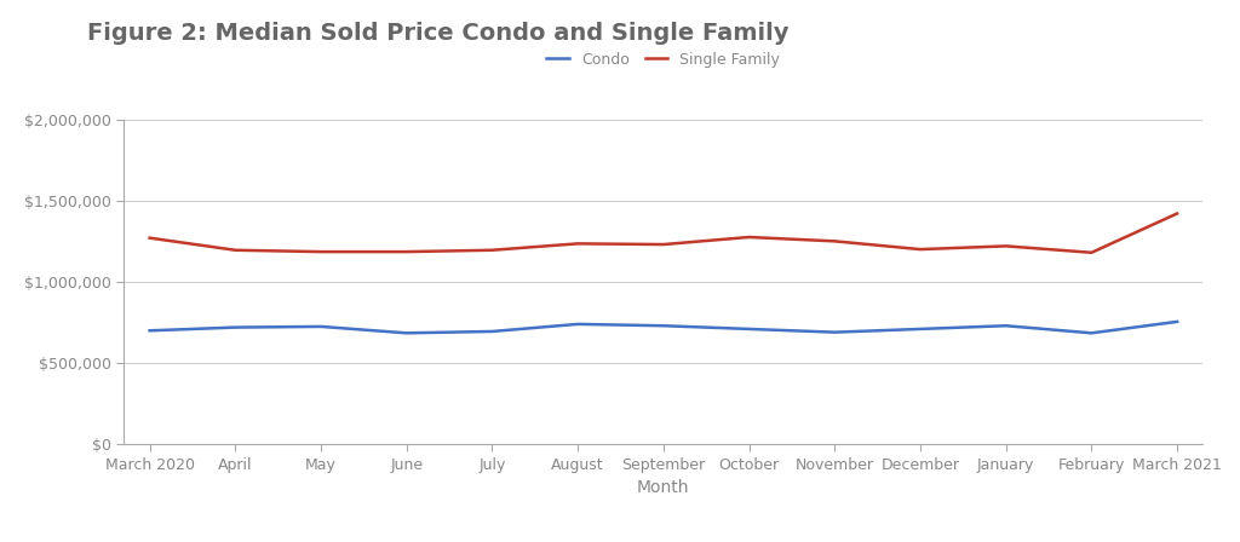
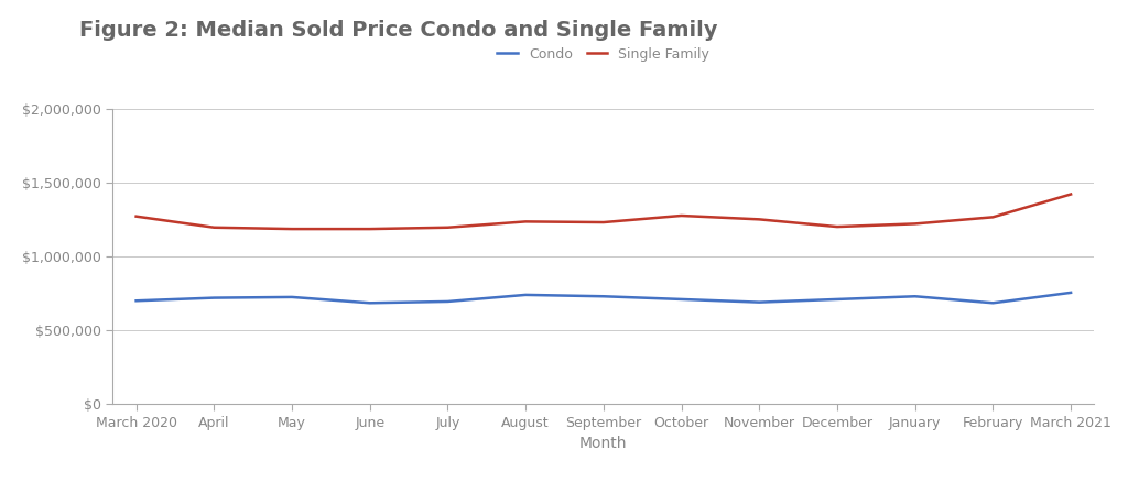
Single Family/February: $1,180,000 -> $1,260,000
